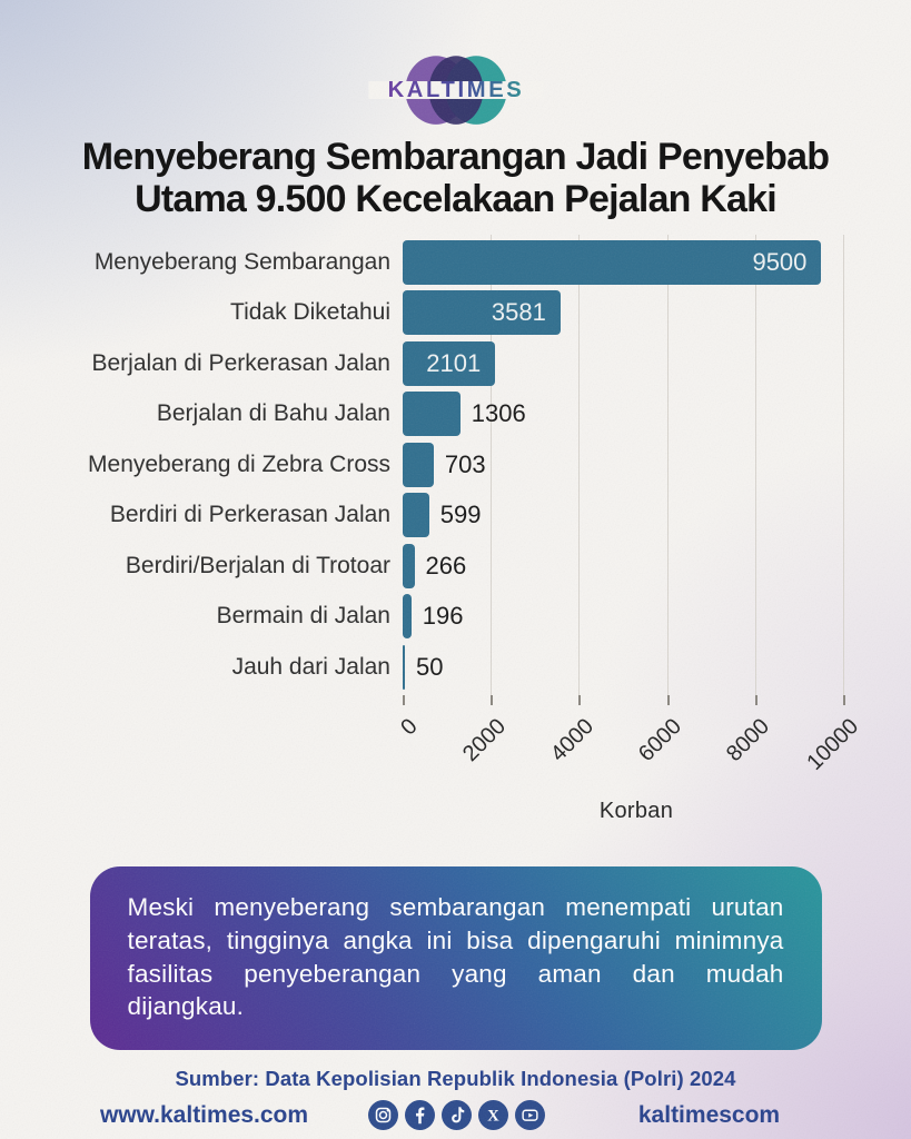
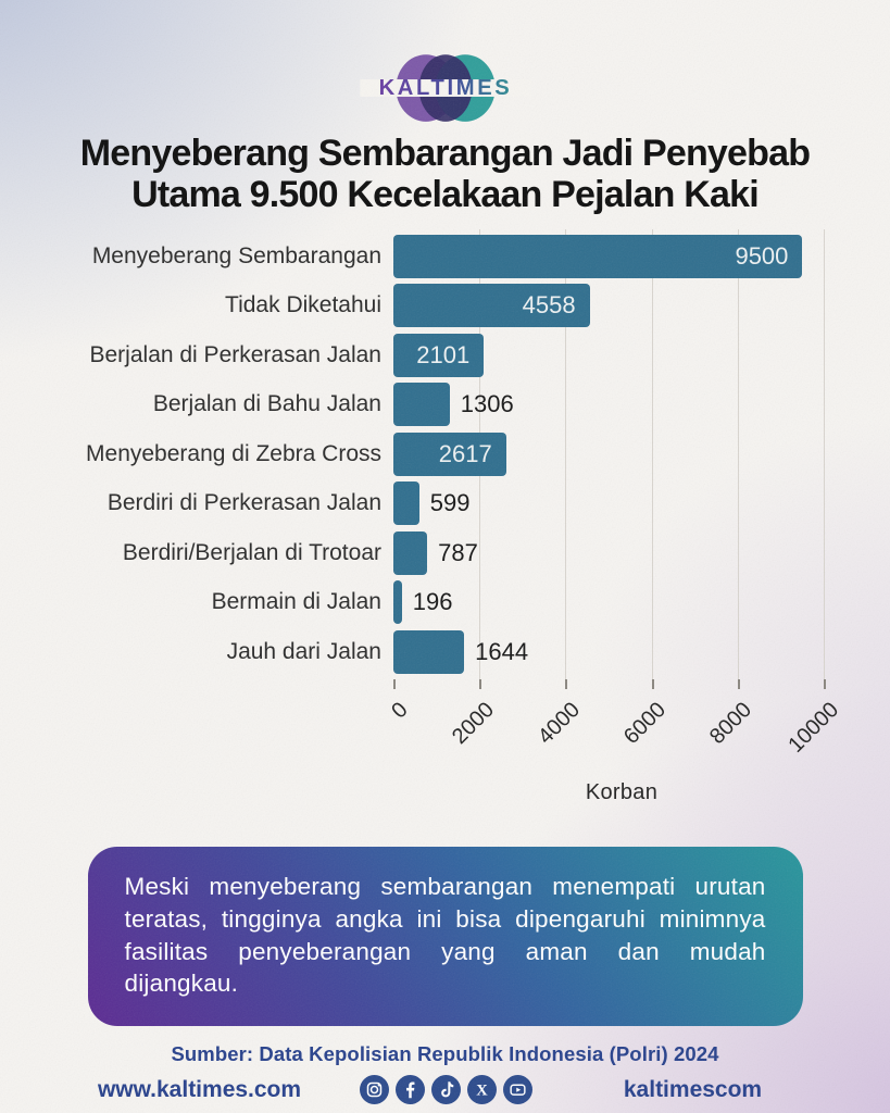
Tidak Diketahui: 3581 -> 4558
Menyeberang di Zebra Cross: 703 -> 2617
Berdiri/Berjalan di Trotoar: 266 -> 787
Jauh dari Jalan: 50 -> 1644
